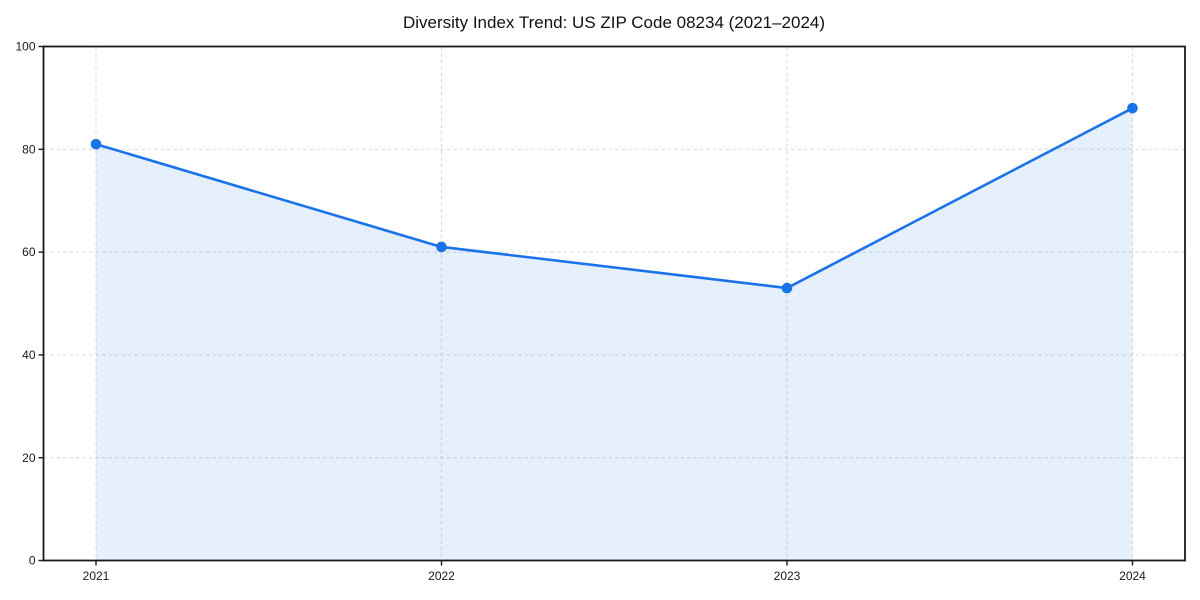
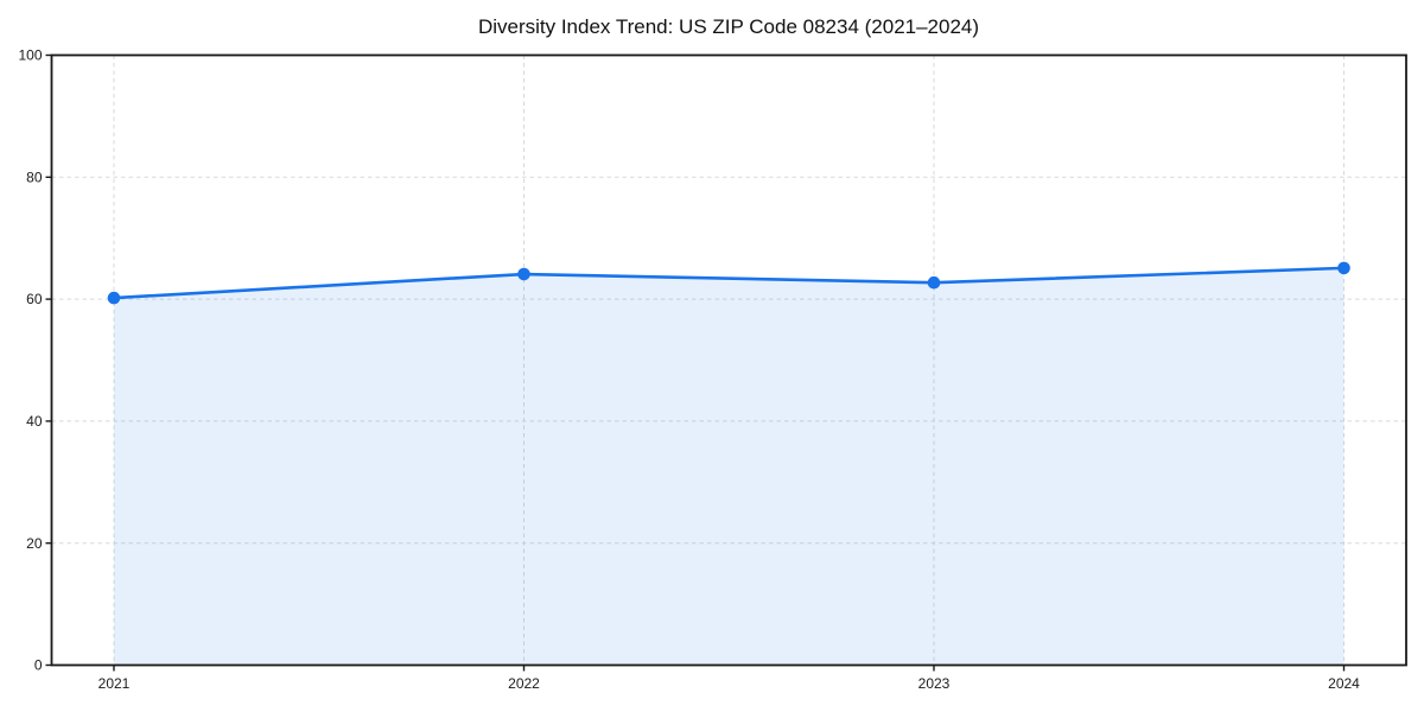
2021: 81 -> 60
2022: 61 -> 64
2023: 53 -> 63
2024: 88 -> 65
